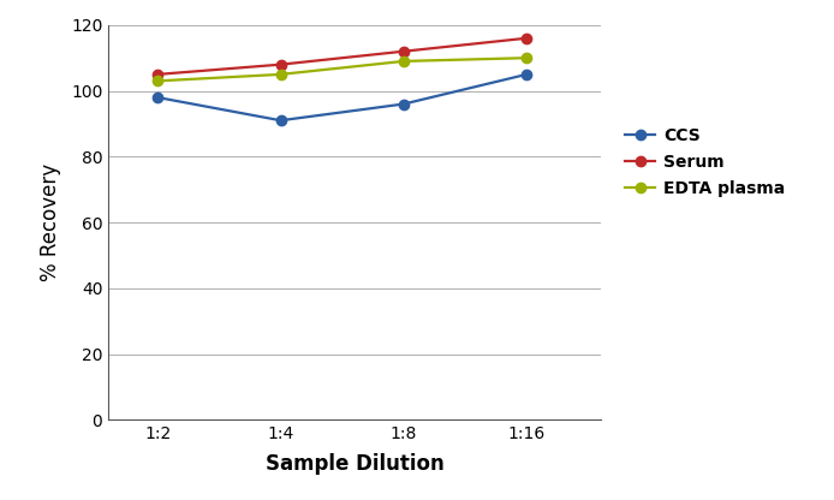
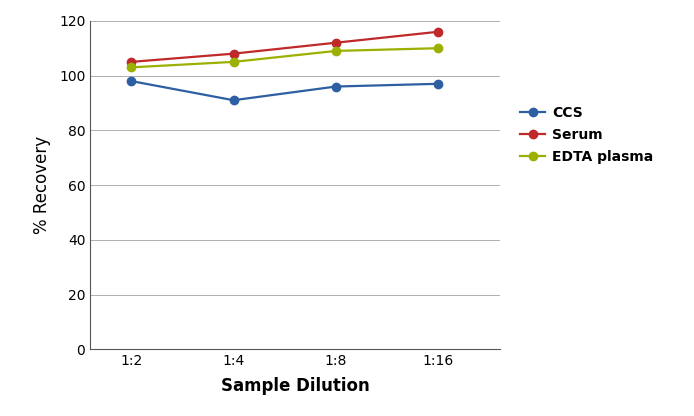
CCS/1:16: 105 -> 97
